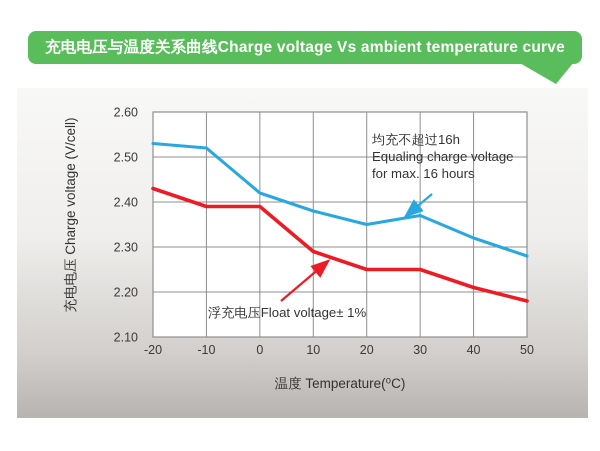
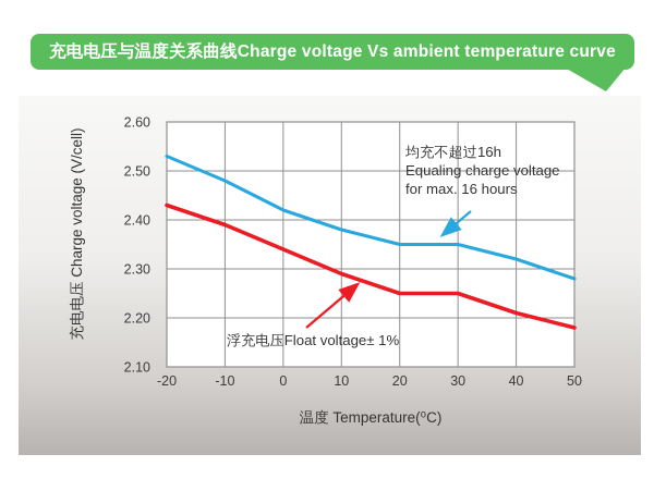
均充不超过16h Equaling charge voltage for max. 16 hours/-10: 2.52 -> 2.48
浮充电压Float voltage± 1%/0: 2.39 -> 2.34
均充不超过16h Equaling charge voltage for max. 16 hours/30: 2.37 -> 2.35
